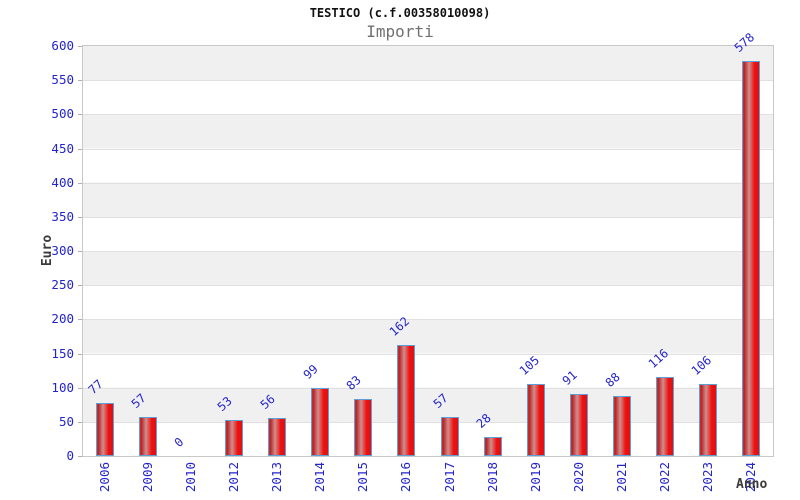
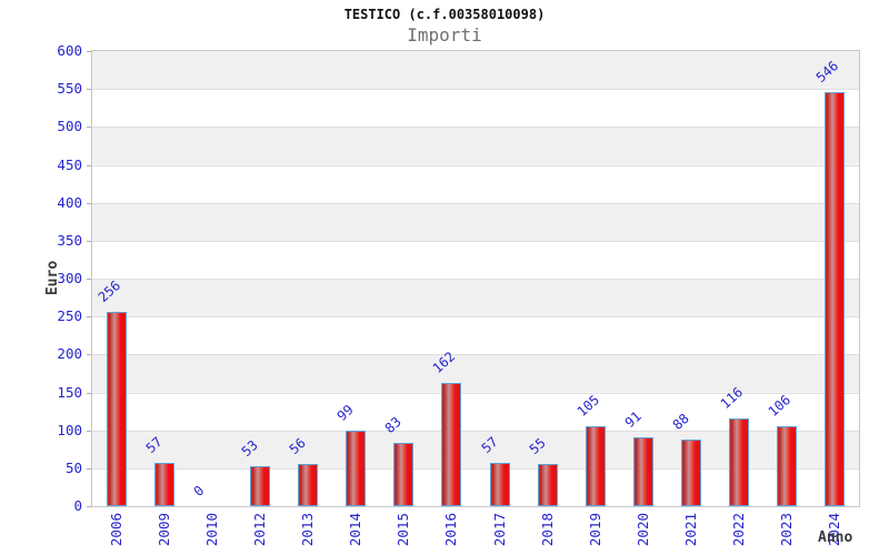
2006: 77 -> 256
2018: 28 -> 55
2024: 578 -> 546
